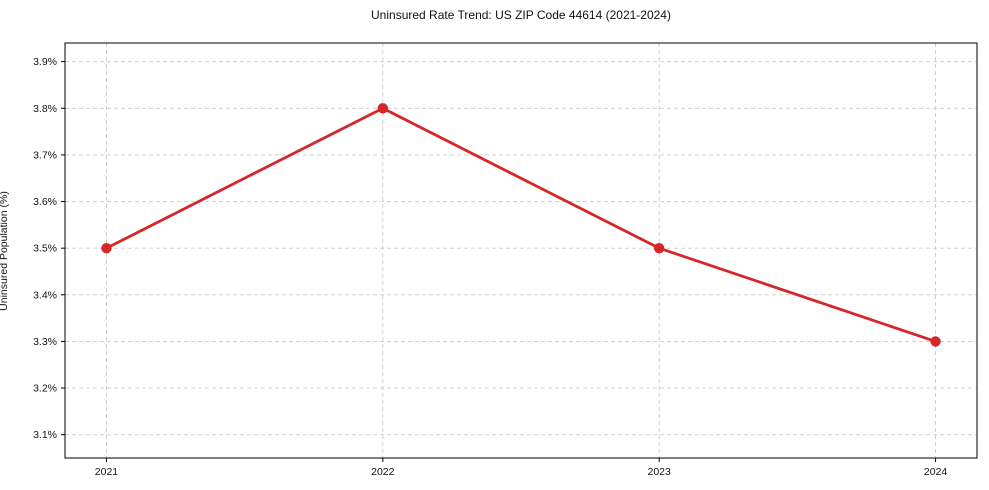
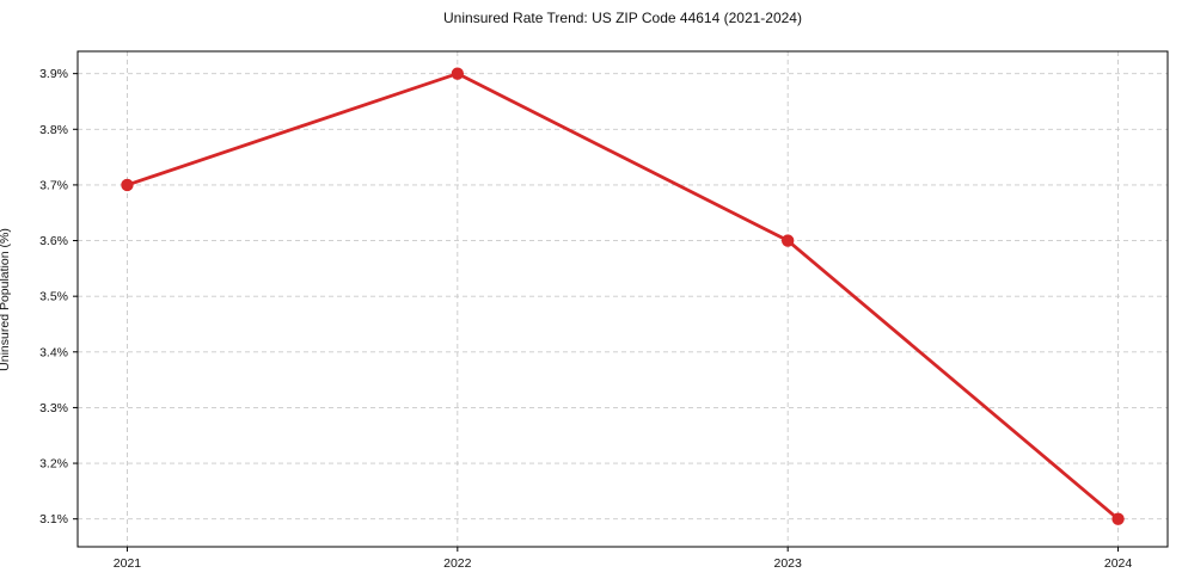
2021: 3.5% -> 3.7%
2022: 3.8% -> 3.9%
2023: 3.5% -> 3.6%
2024: 3.3% -> 3.1%
